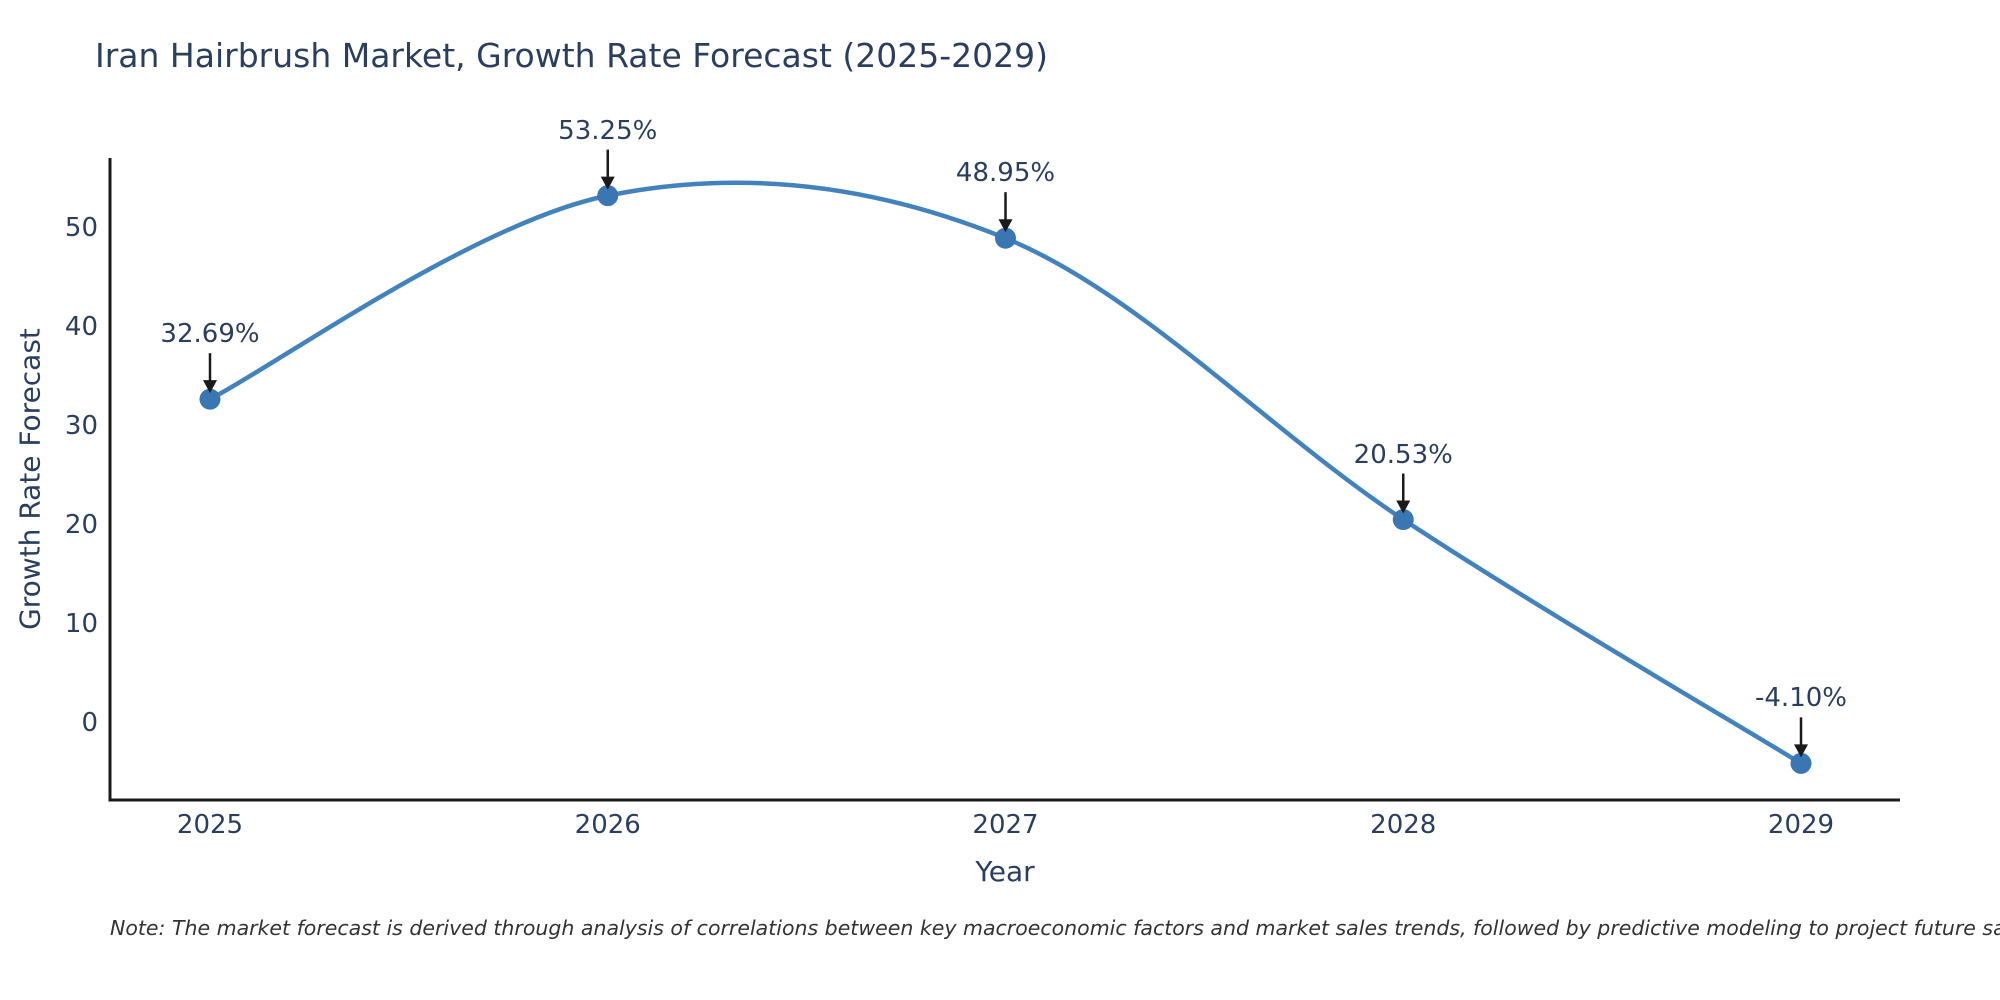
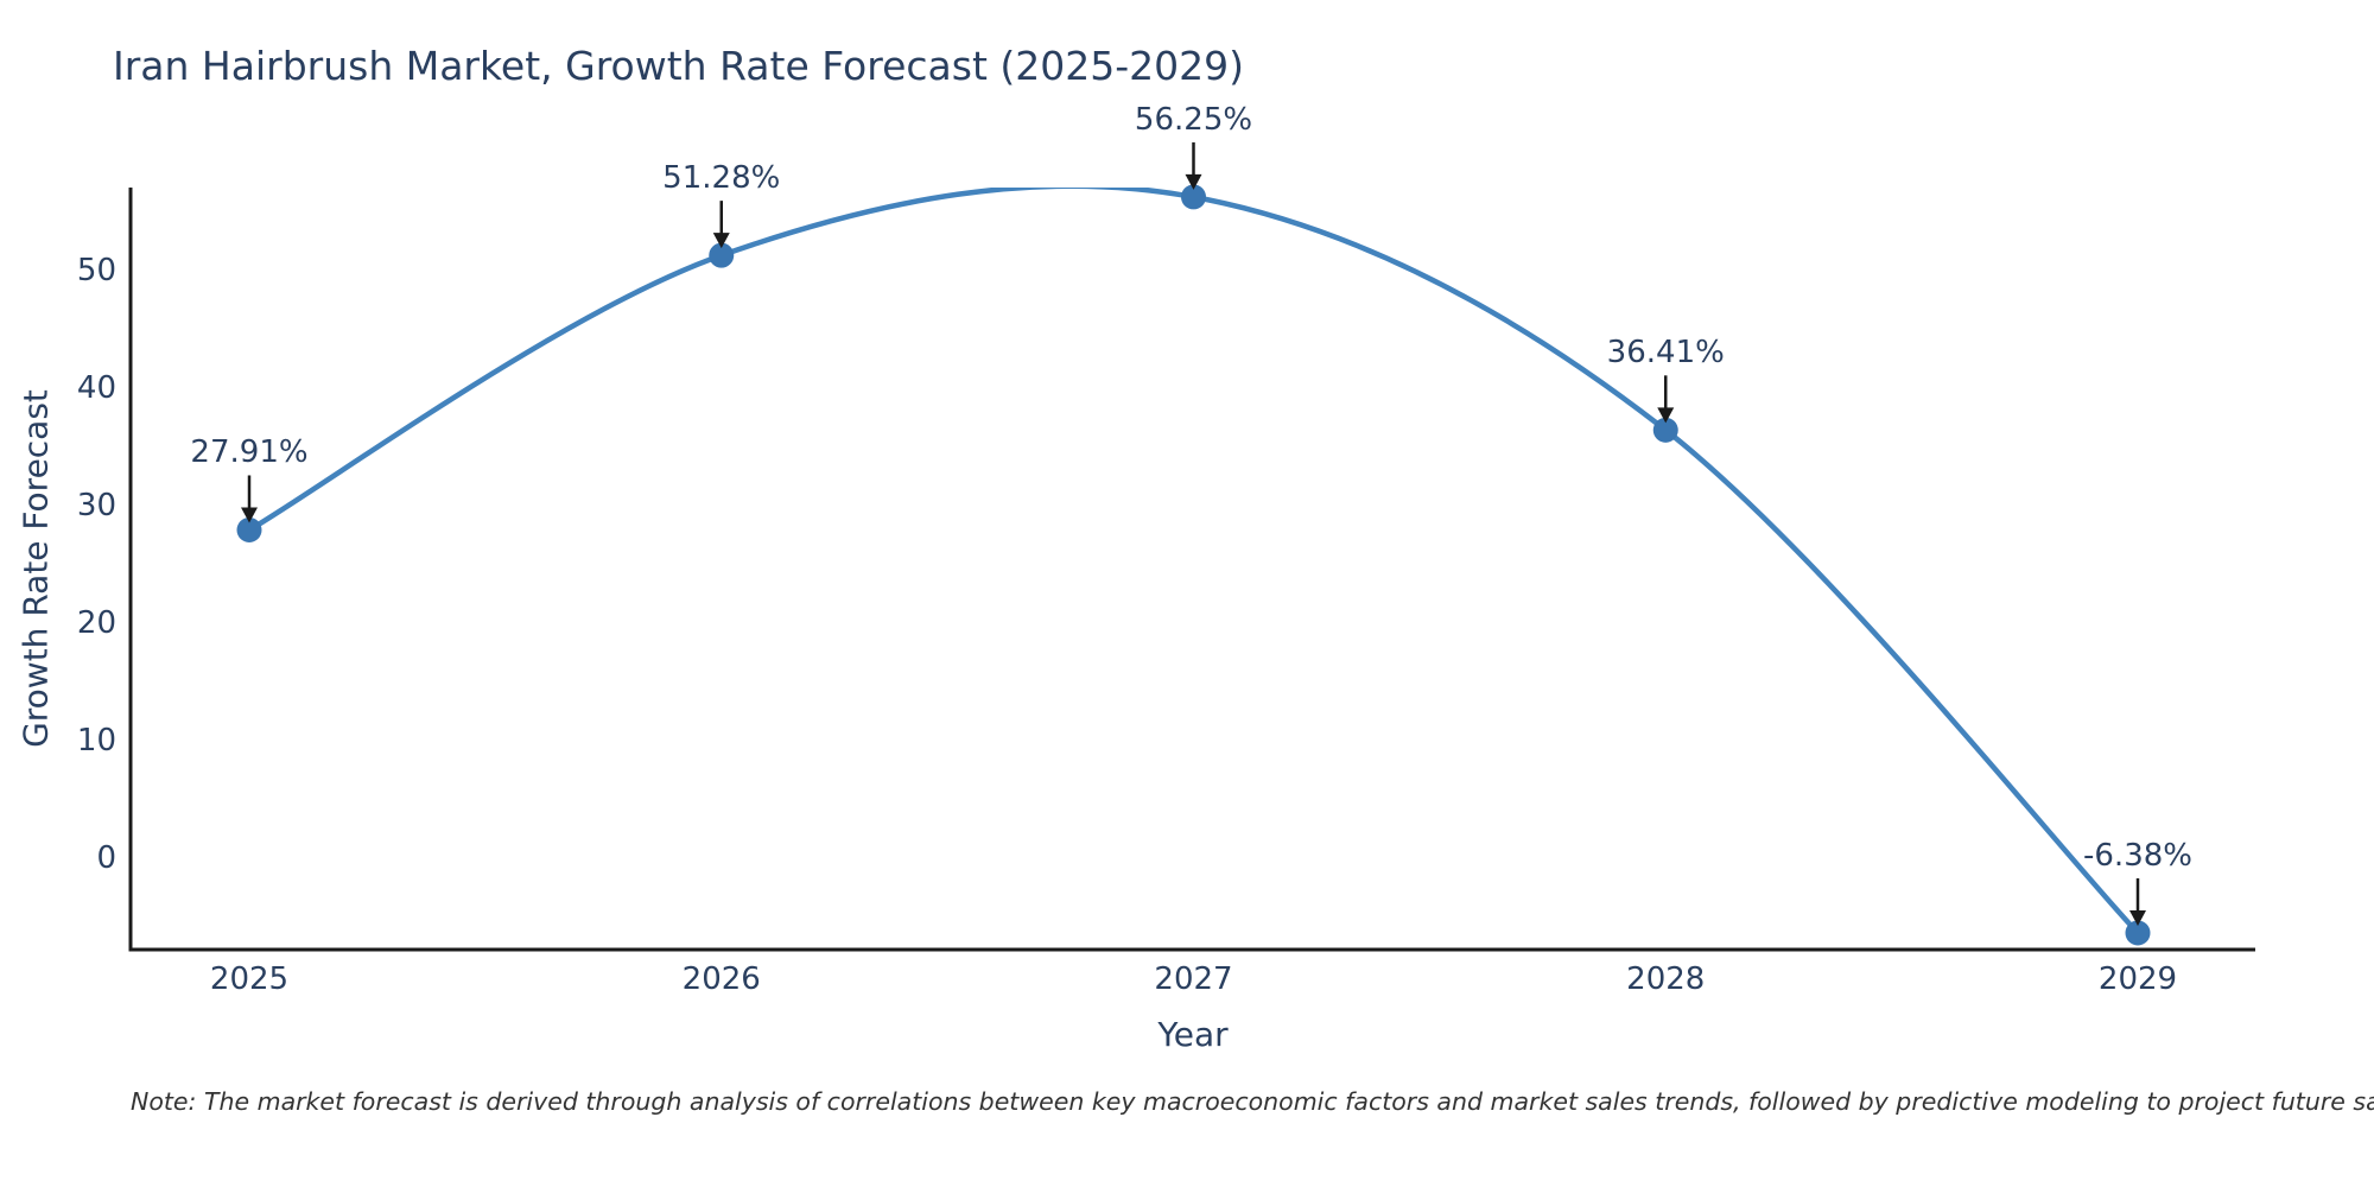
2025: 32.69% -> 27.91%
2026: 53.25% -> 51.28%
2027: 48.95% -> 56.25%
2028: 20.53% -> 36.41%
2029: -4.10% -> -6.38%
